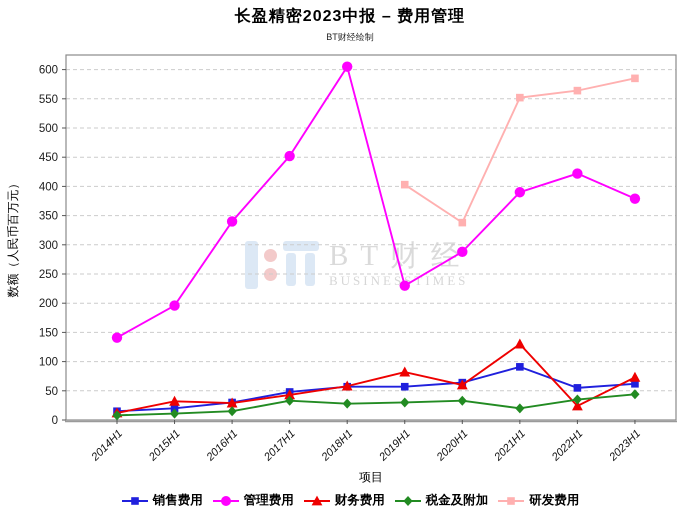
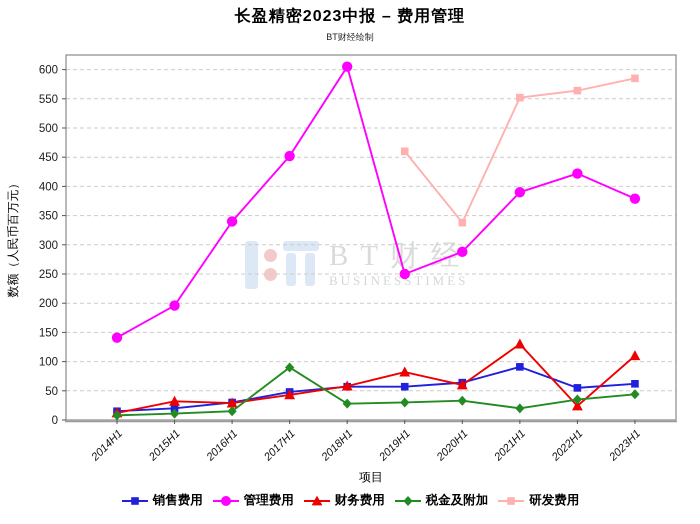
税金及附加/2017H1: 30 -> 90
管理费用/2019H1: 230 -> 250
研发费用/2019H1: 400 -> 460
财务费用/2023H1: 70 -> 110
